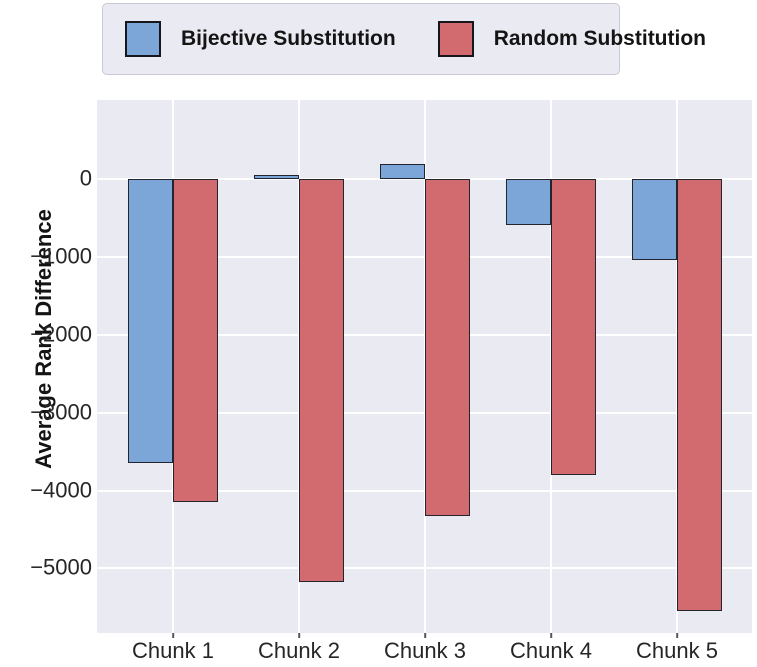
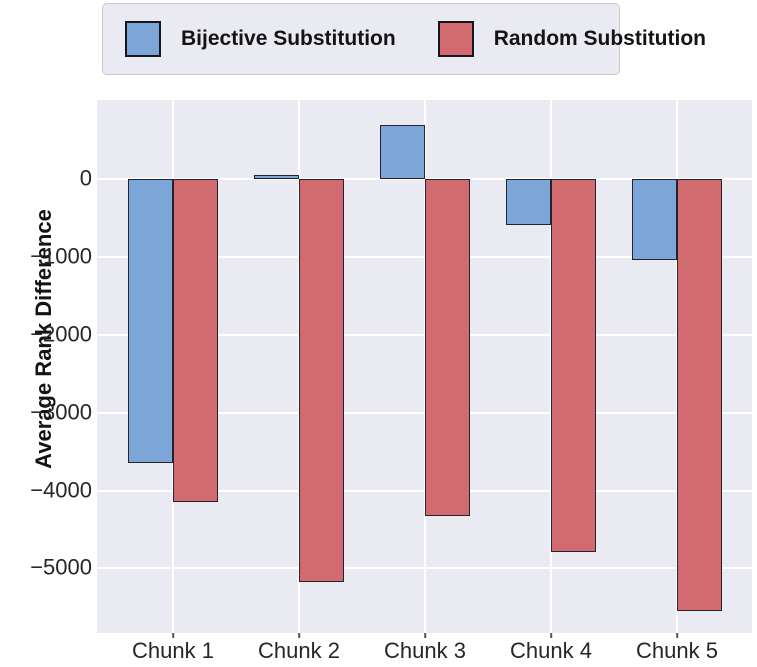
Bijective Substitution/Chunk 3: 200 -> 700
Random Substitution/Chunk 4: -3800 -> -4800
